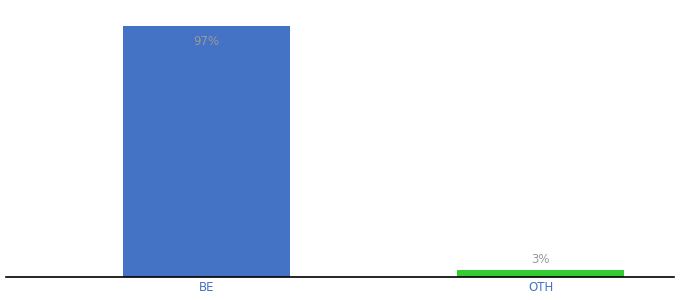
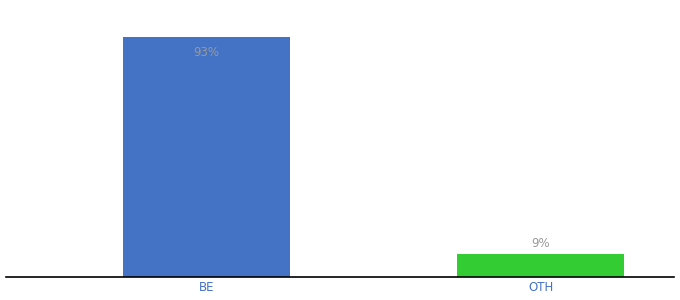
BE: 97% -> 93%
OTH: 3% -> 9%
